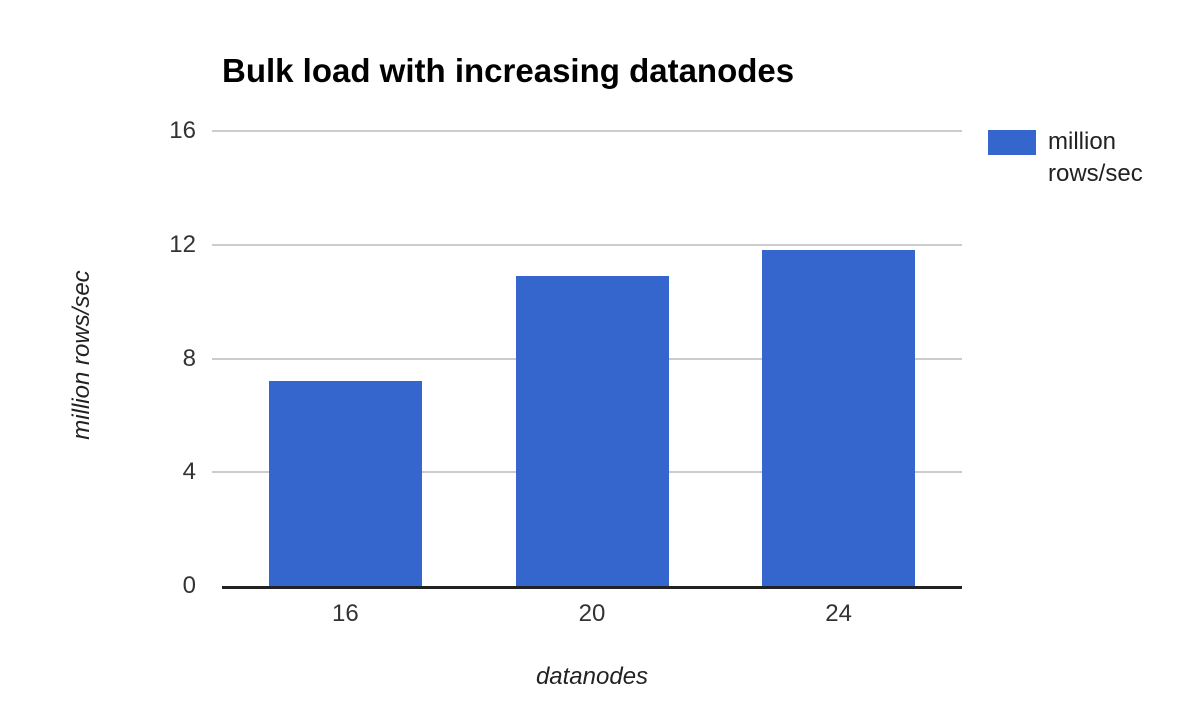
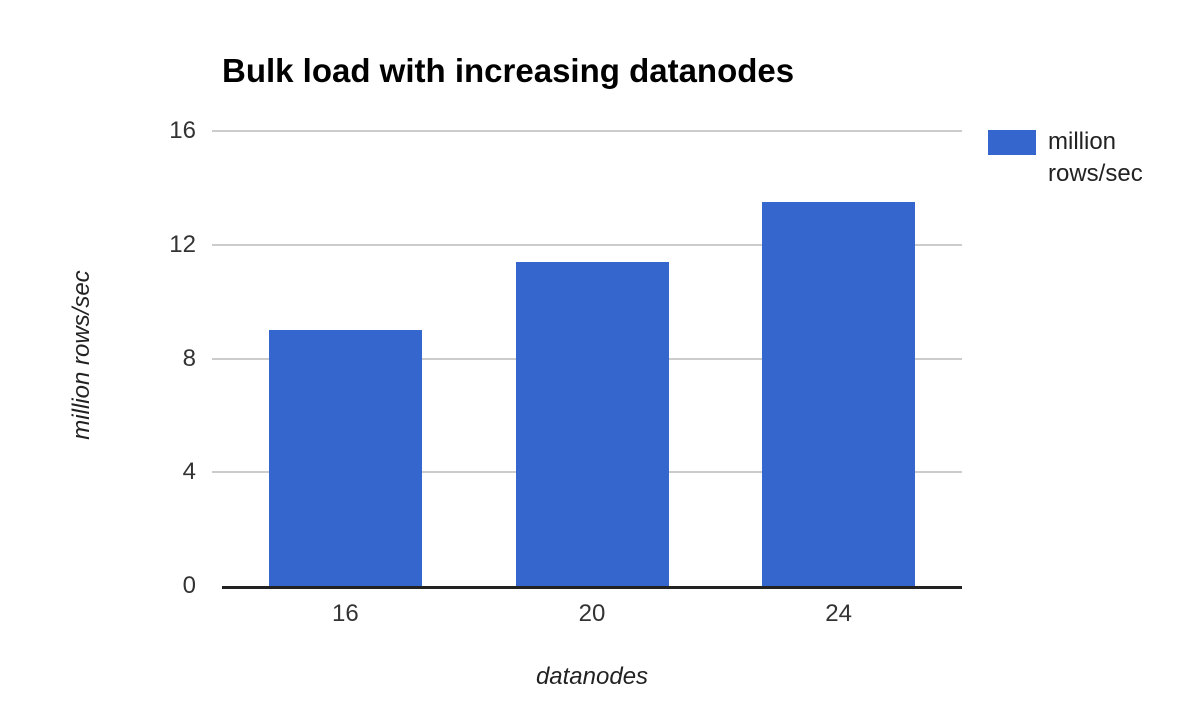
16: 7.2 -> 9.0
20: 10.9 -> 11.4
24: 11.8 -> 13.5
